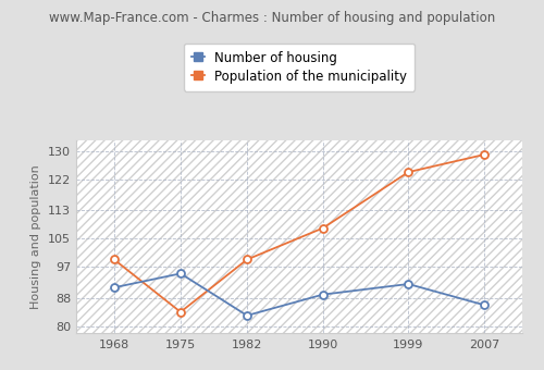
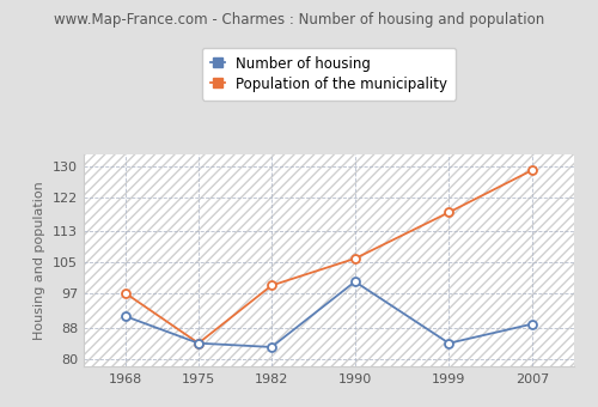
Population of the municipality/1968: 99 -> 97
Number of housing/1975: 95 -> 84
Number of housing/1990: 89 -> 100
Population of the municipality/1990: 108 -> 106
Number of housing/1999: 92 -> 84
Population of the municipality/1999: 124 -> 118
Number of housing/2007: 86 -> 89
